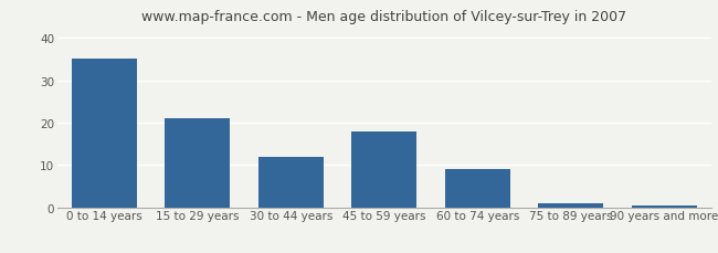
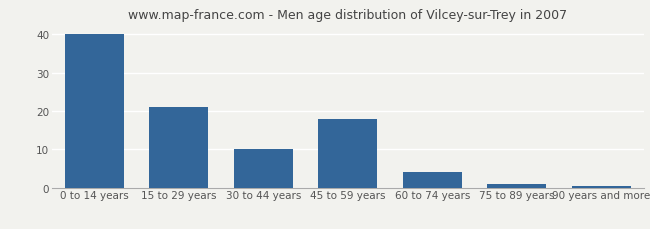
0 to 14 years: 35.0 -> 40.0
30 to 44 years: 12.0 -> 10.0
60 to 74 years: 9.0 -> 4.0
